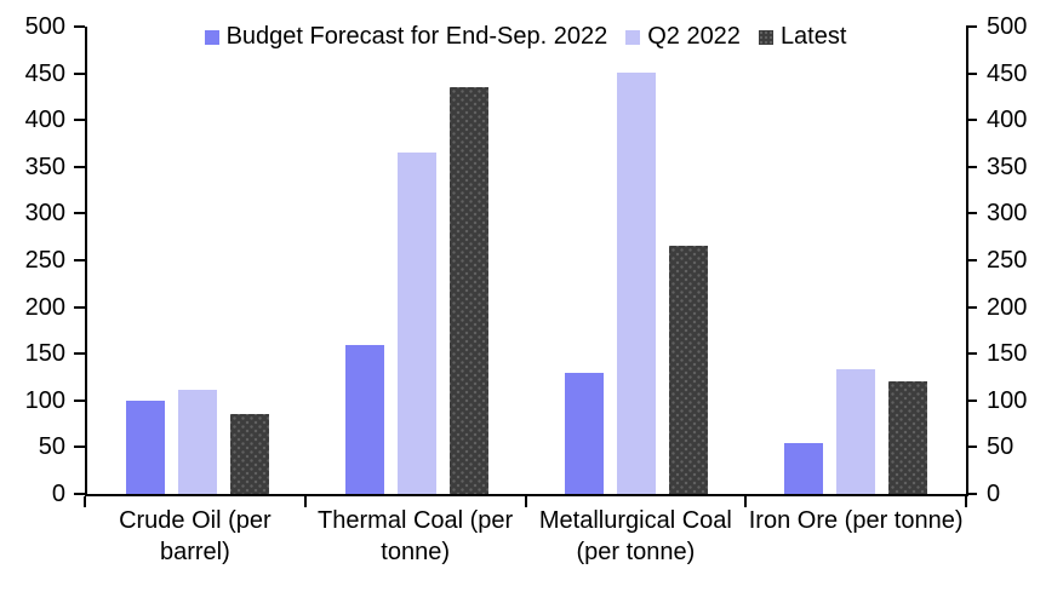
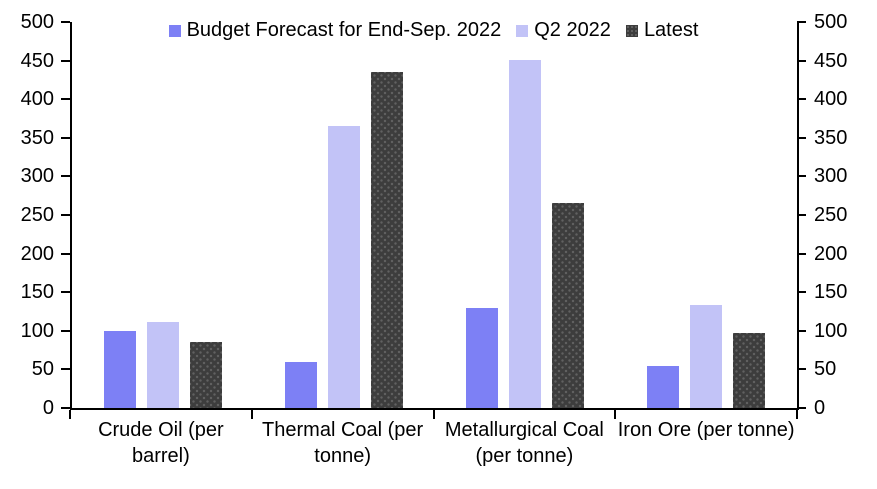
Budget Forecast for End-Sep. 2022/Thermal Coal (per tonne): 160 -> 60
Latest/Iron Ore (per tonne): 120 -> 100
